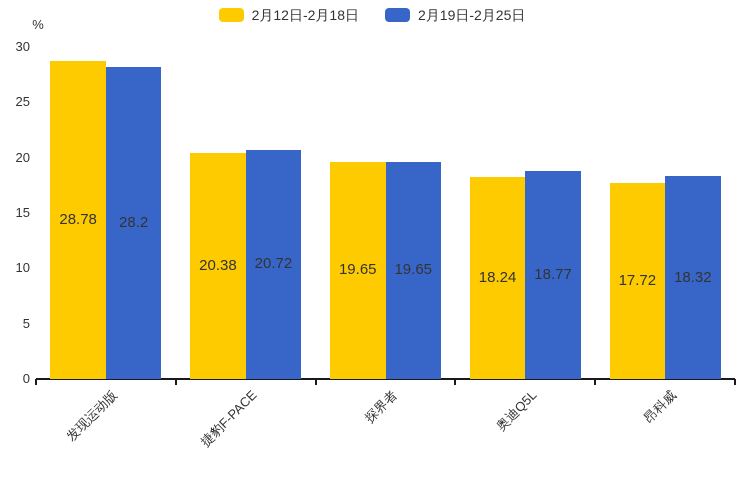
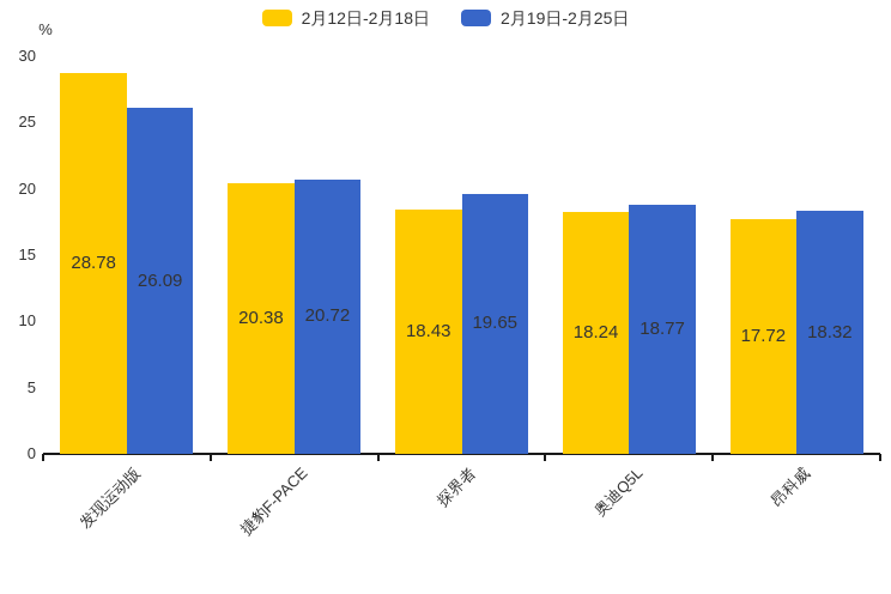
2月19日-2月25日/发现运动版: 28.2 -> 26.09
2月12日-2月18日/探界者: 19.65 -> 18.43
